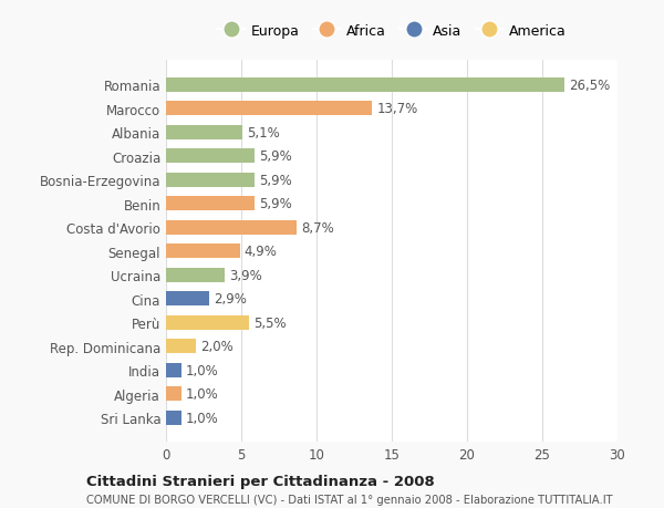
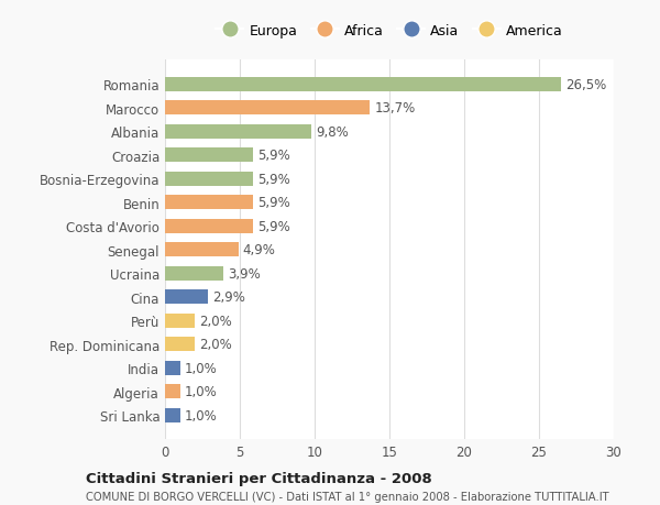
Albania: 5,1% -> 9,8%
Costa d'Avorio: 8,7% -> 5,9%
Perù: 5,5% -> 2,0%
